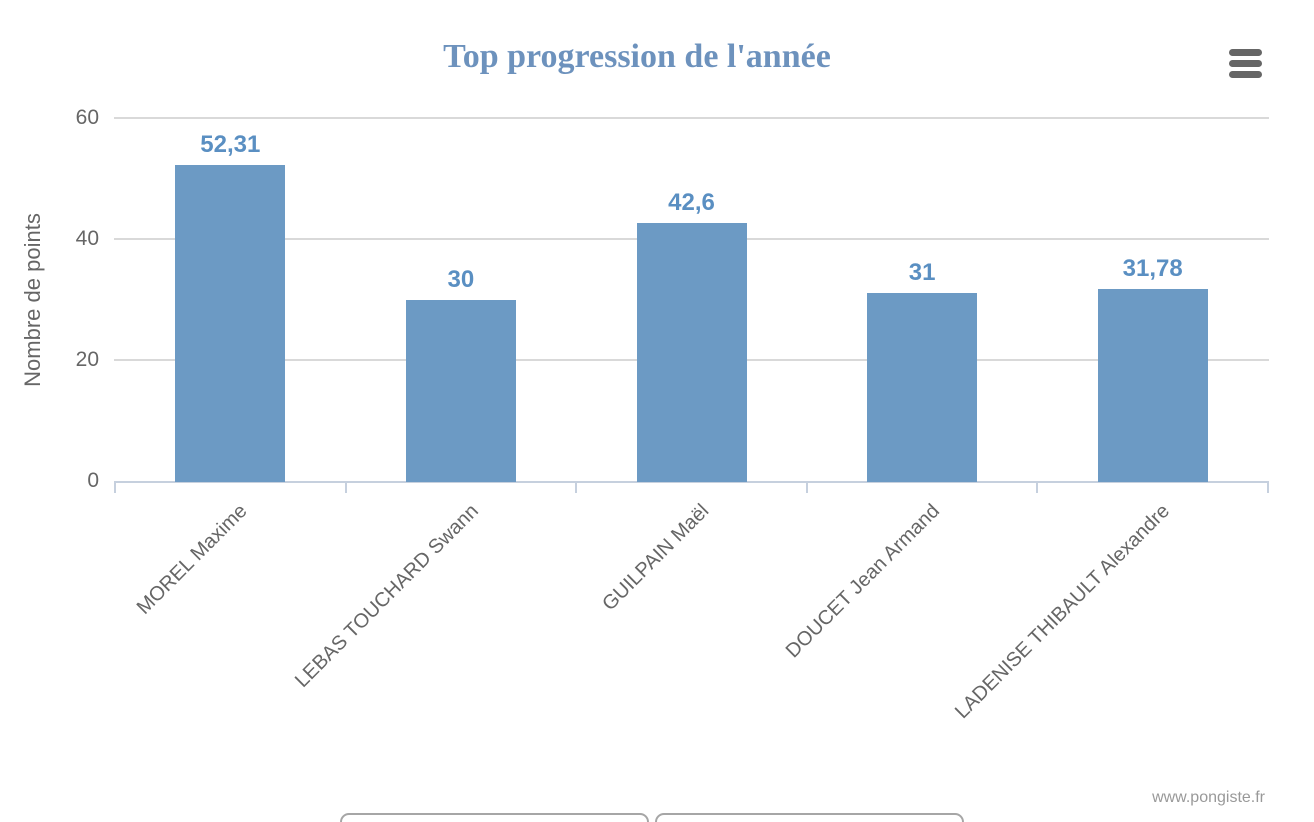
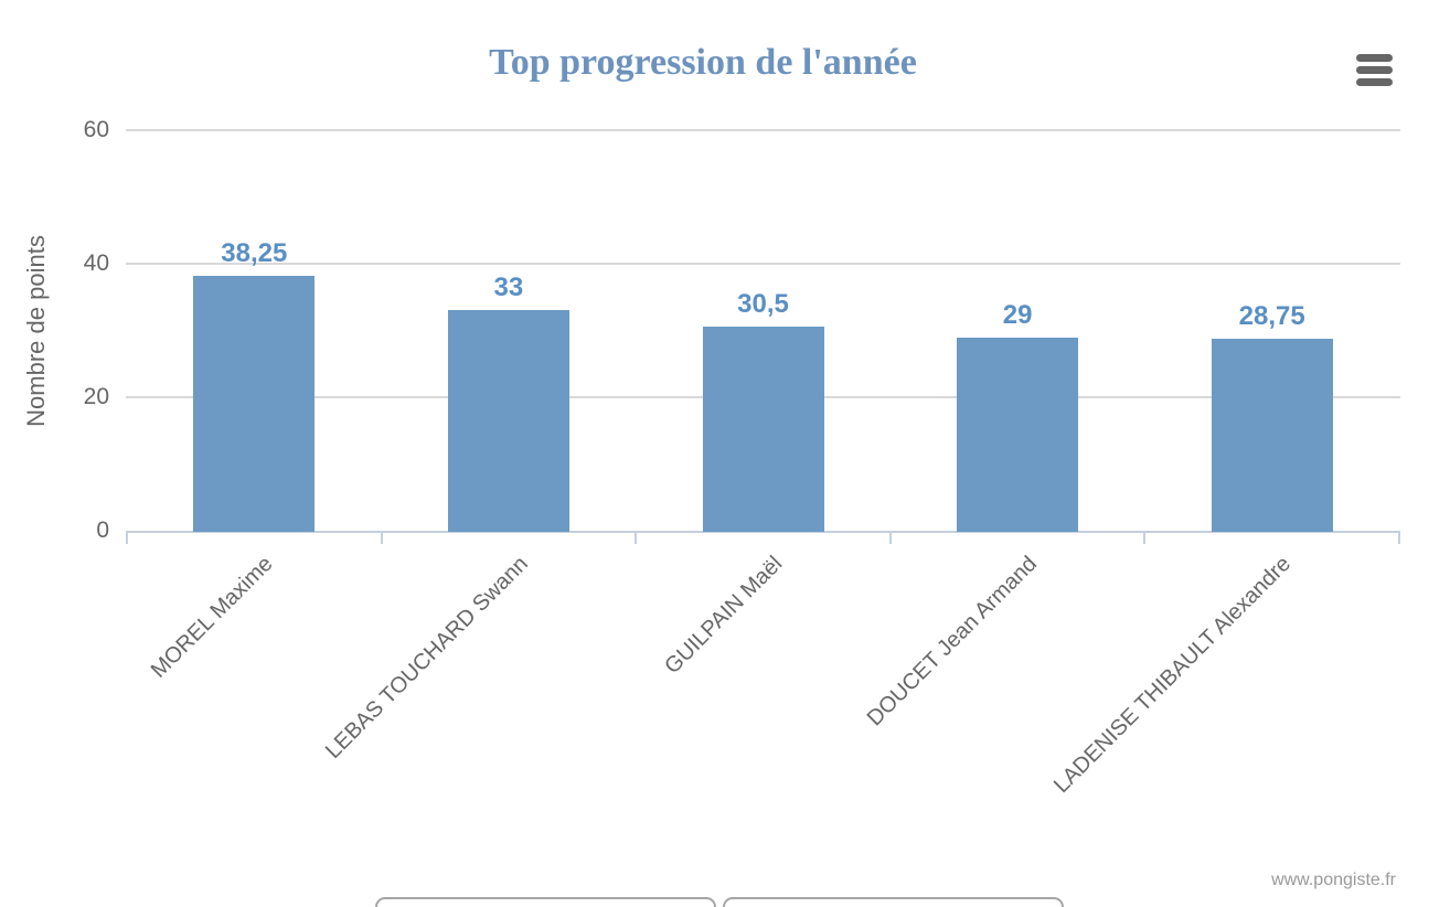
MOREL Maxime: 52,31 -> 38,25
LEBAS TOUCHARD Swann: 30 -> 33
GUILPAIN Maël: 42,6 -> 30,5
DOUCET Jean Armand: 31 -> 29
LADENISE THIBAULT Alexandre: 31,78 -> 28,75
